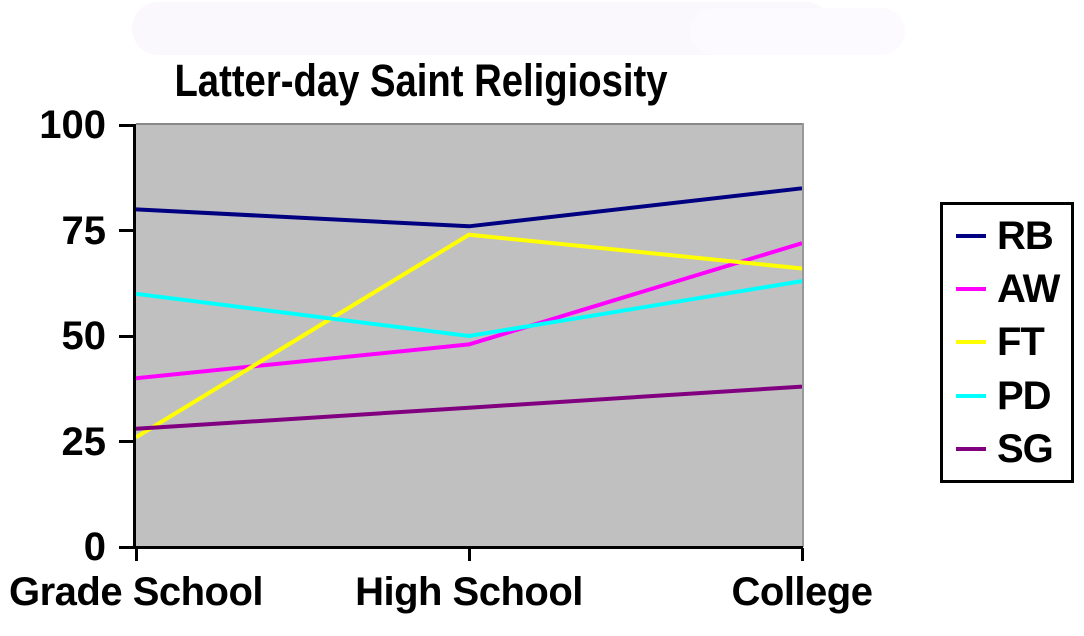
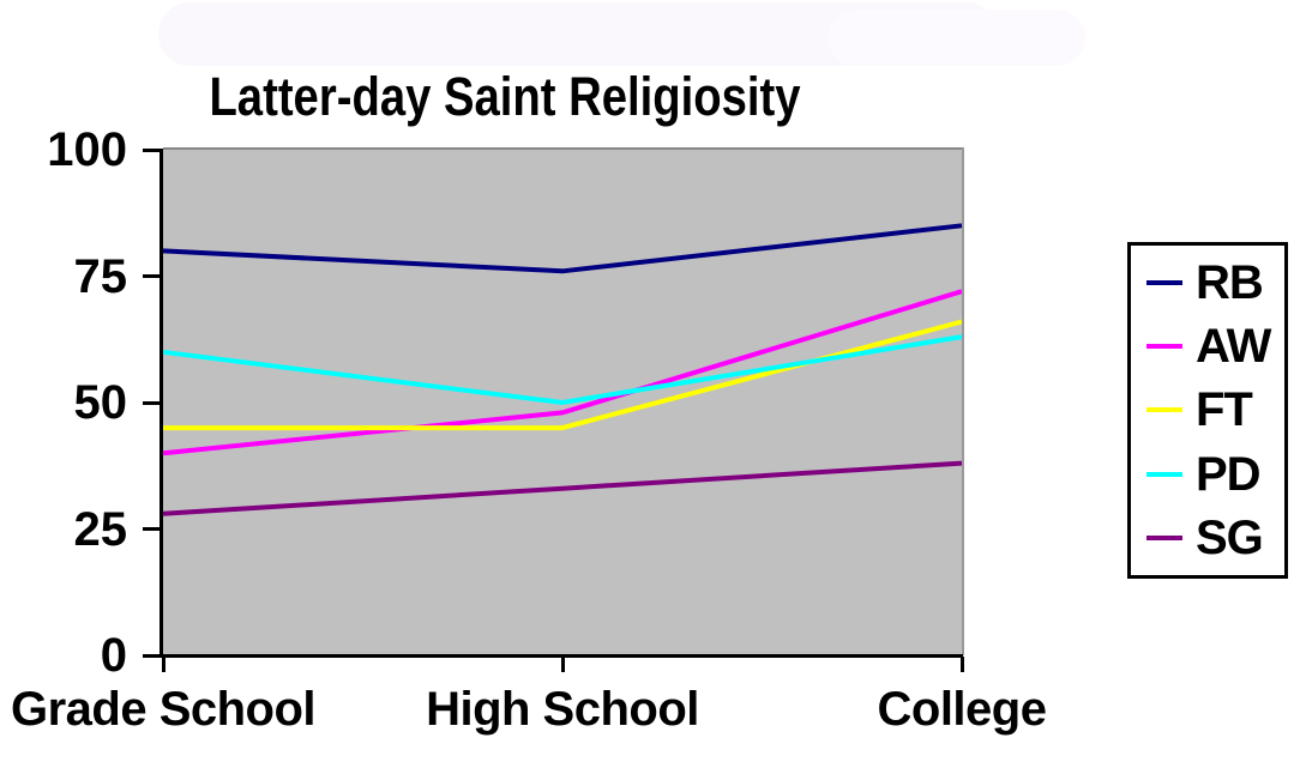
FT/Grade School: 26 -> 45
FT/High School: 74 -> 45
